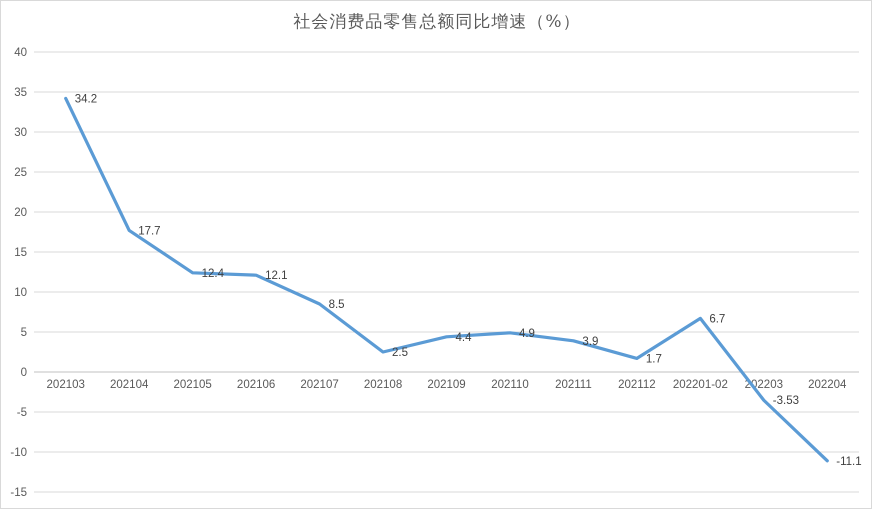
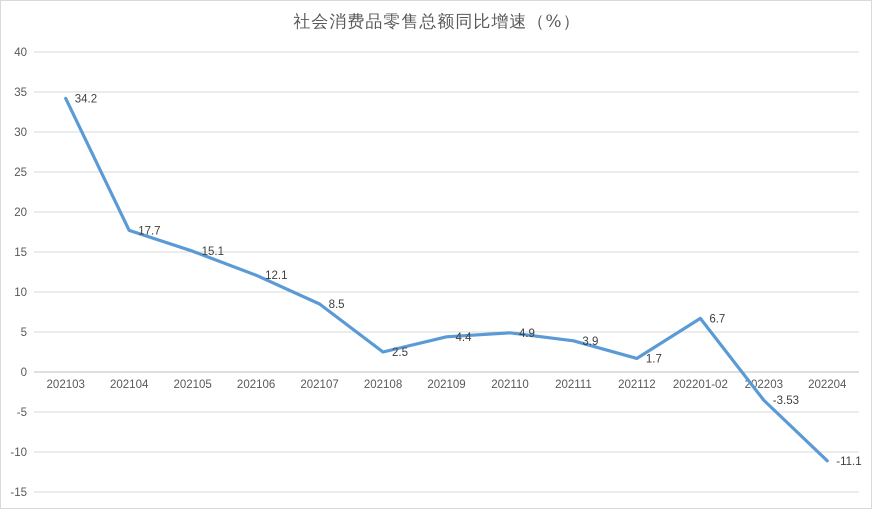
202105: 12.4 -> 15.1
